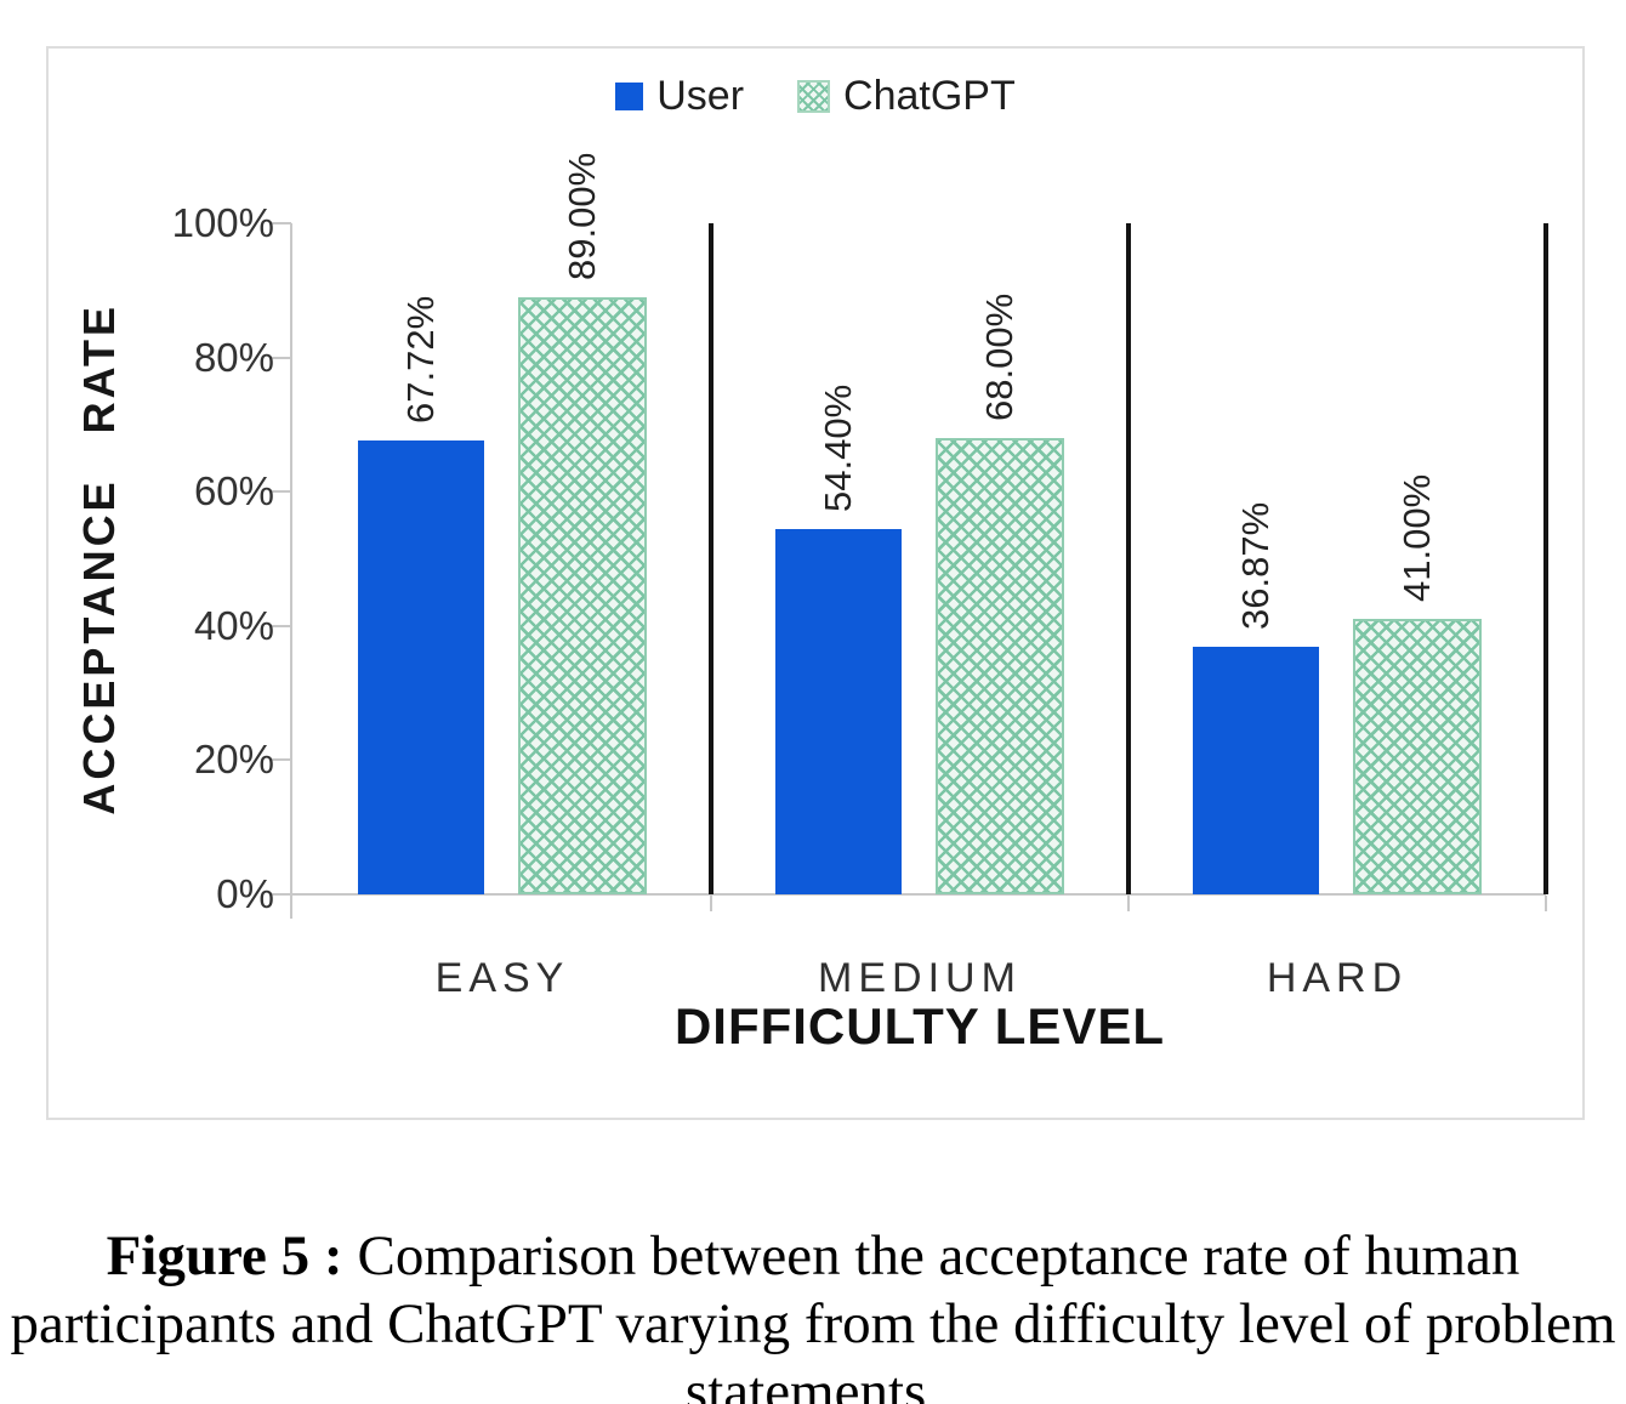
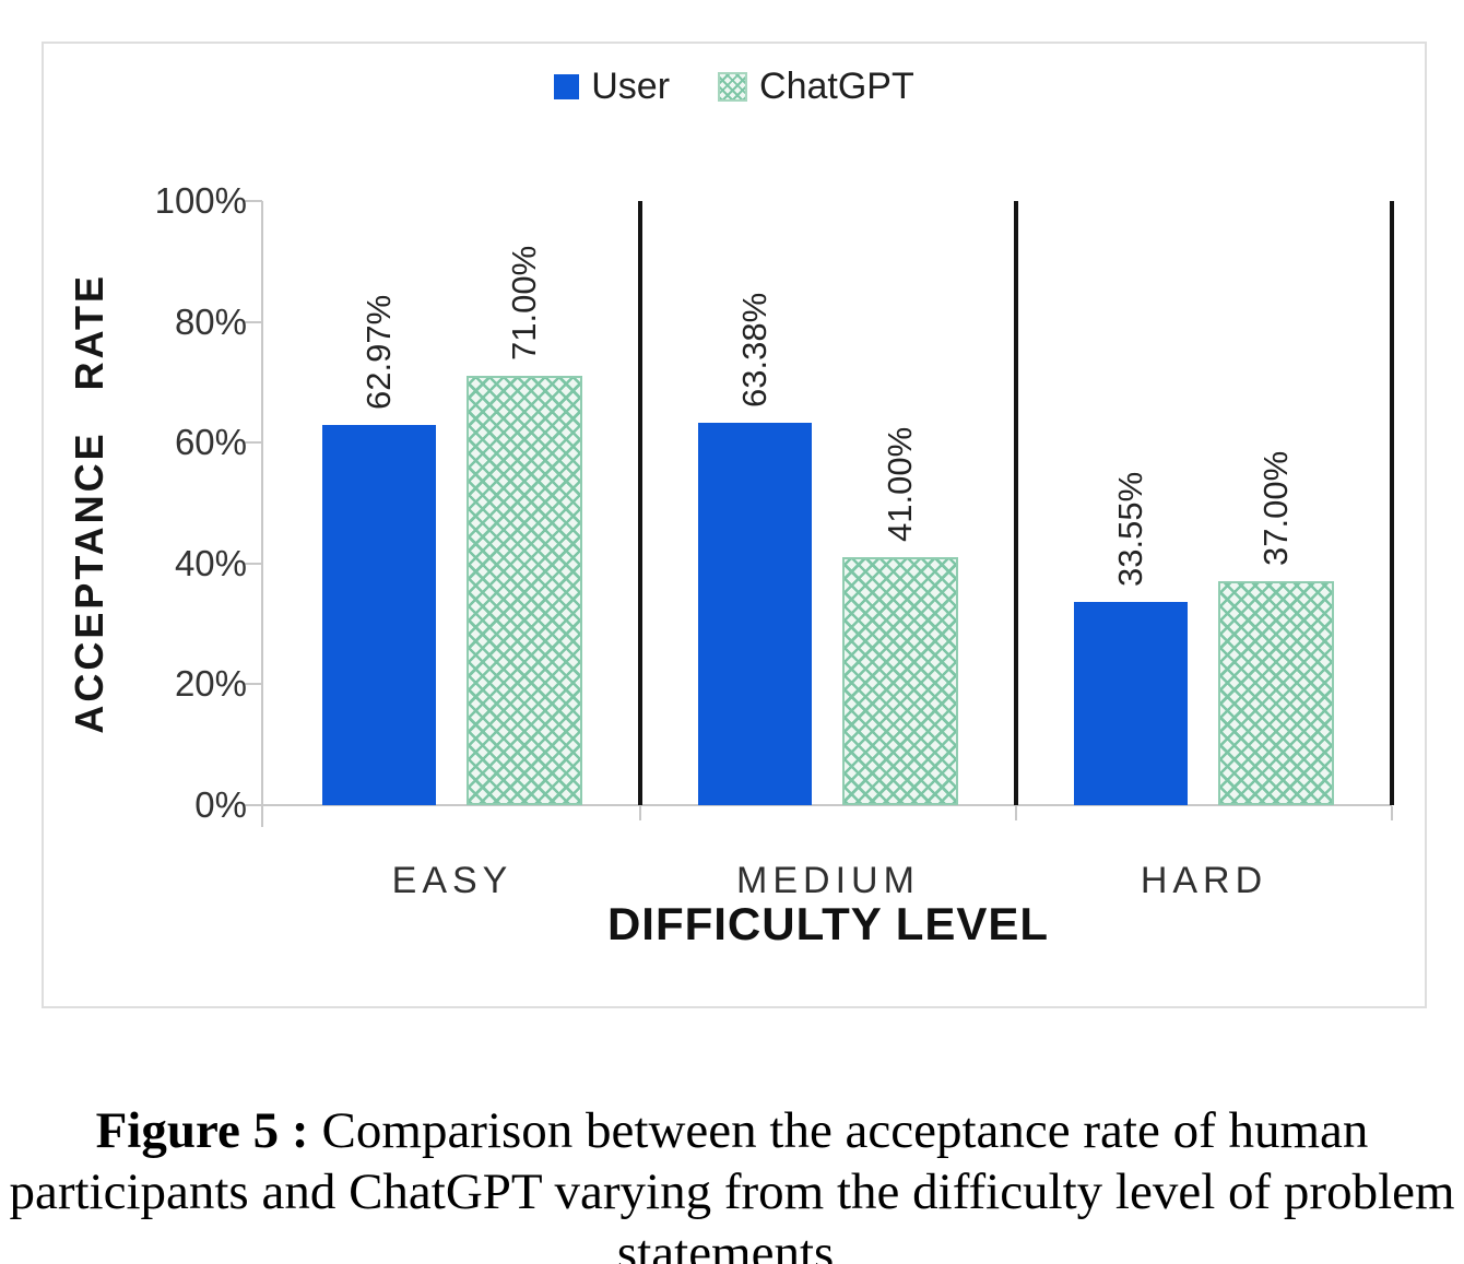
User/EASY: 67.72% -> 62.97%
ChatGPT/EASY: 89.00% -> 71.00%
User/MEDIUM: 54.40% -> 63.38%
ChatGPT/MEDIUM: 68.00% -> 41.00%
User/HARD: 36.87% -> 33.55%
ChatGPT/HARD: 41.00% -> 37.00%
